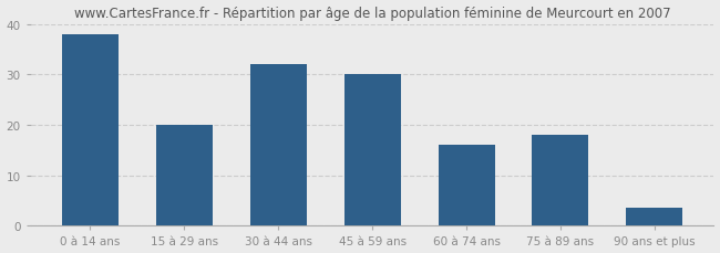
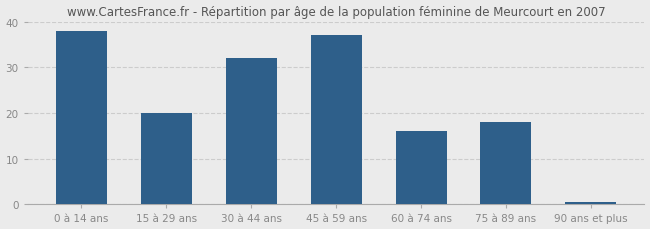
45 à 59 ans: 30.0 -> 37.0
90 ans et plus: 3.5 -> 0.5
